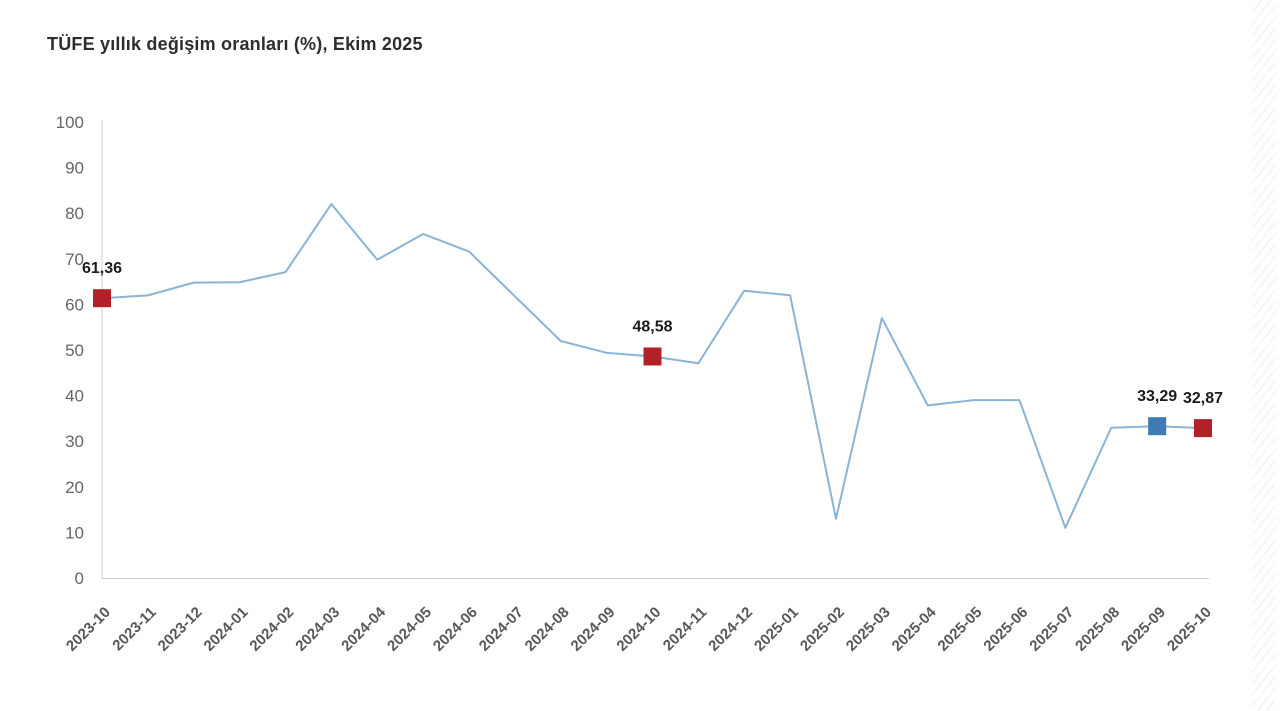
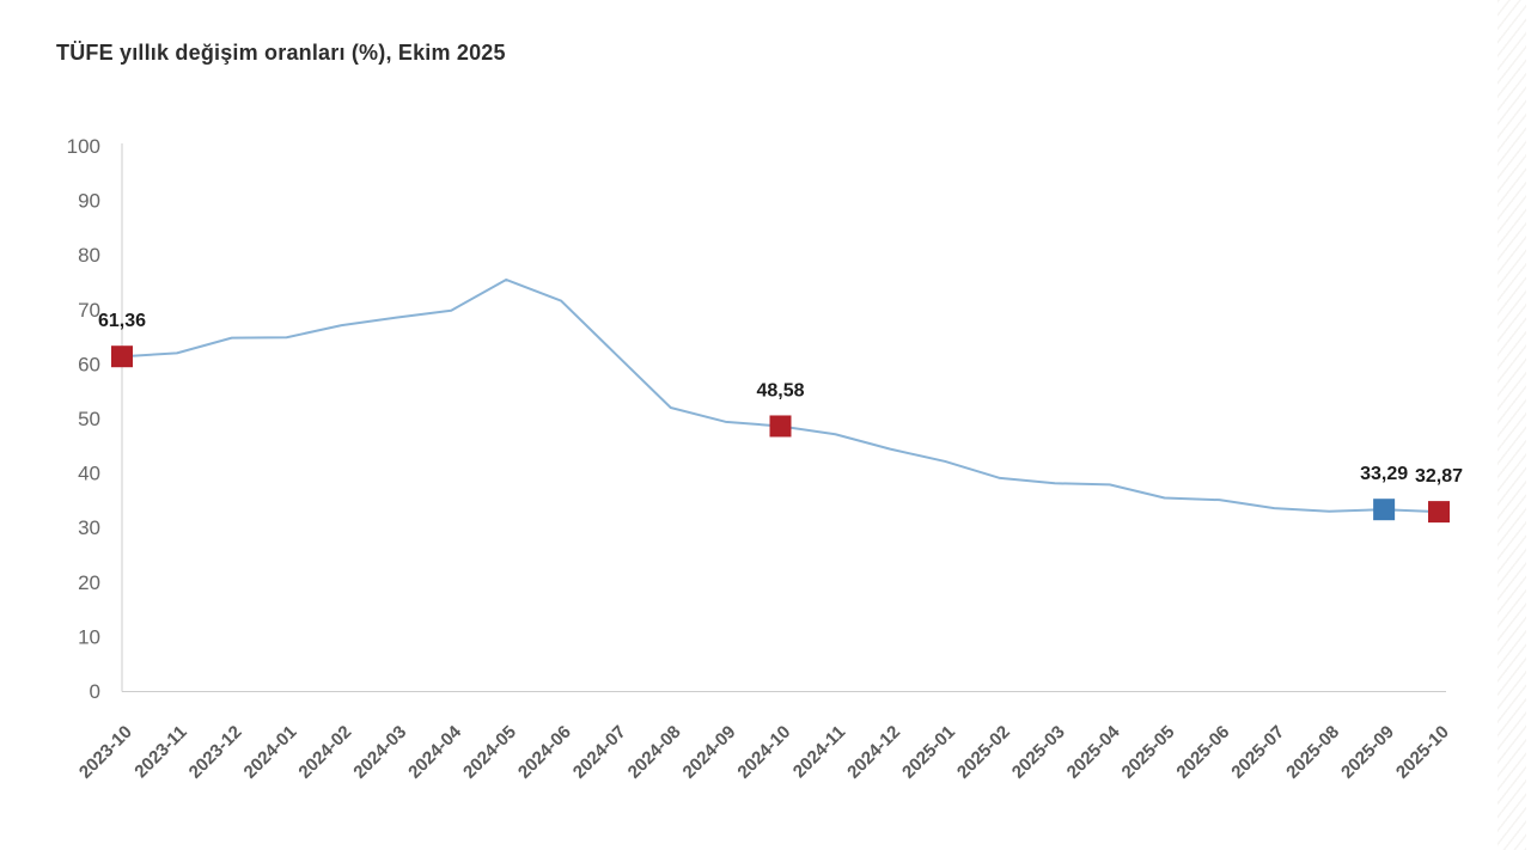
2024-03: 82 -> 68
2024-12: 63 -> 44
2025-01: 62 -> 42
2025-02: 13 -> 39
2025-03: 57 -> 38
2025-05: 39 -> 35
2025-06: 39 -> 35
2025-07: 11 -> 34
